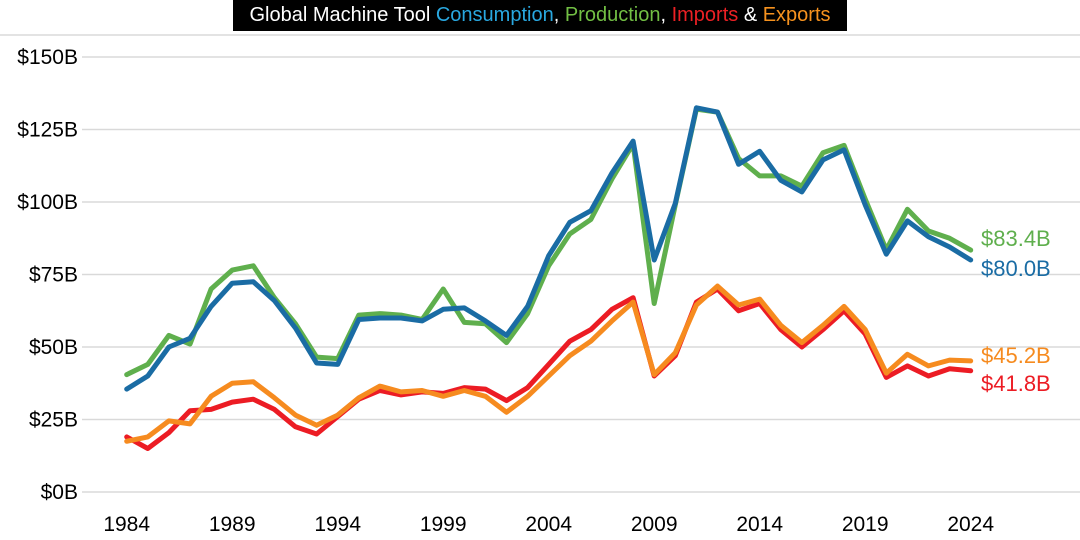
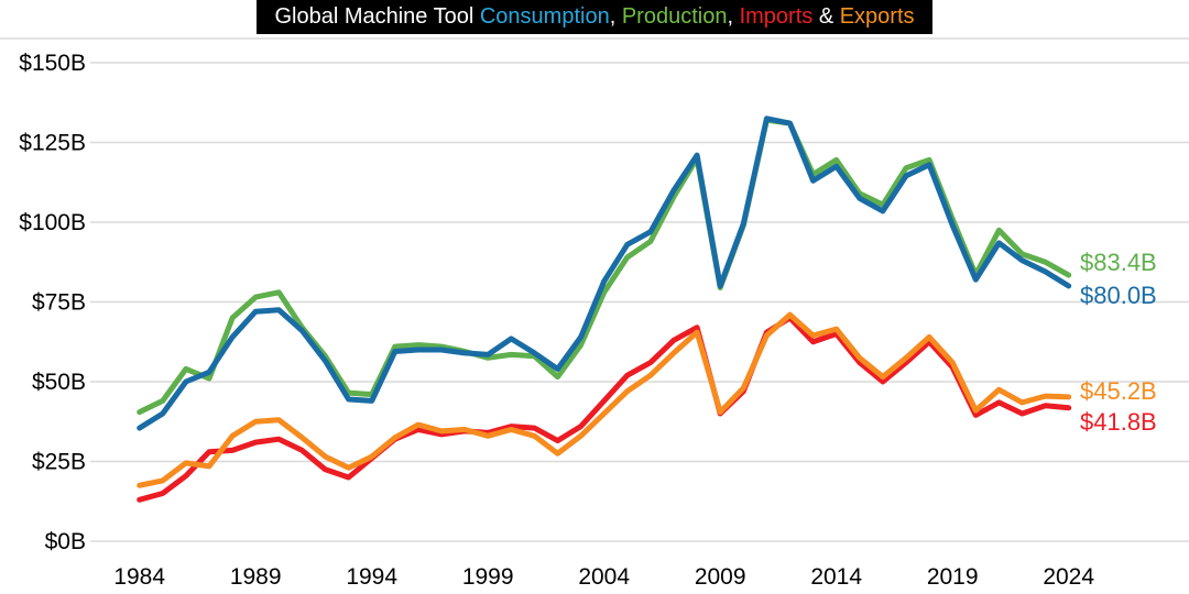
Imports/1984: $19B -> $13B
Production/1999: $70B -> $58B
Consumption/1999: $63B -> $58B
Production/2009: $65B -> $80B
Production/2014: $109B -> $120B
